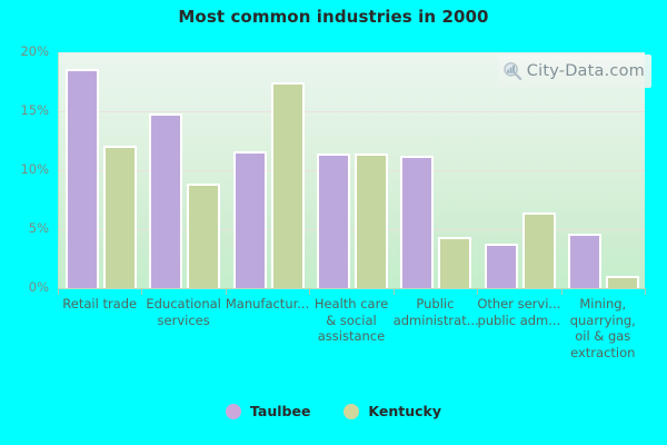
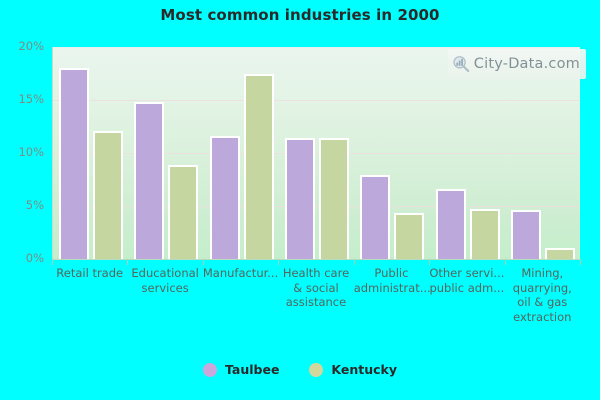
Taulbee/Retail trade: 18.6% -> 18.0%
Taulbee/Public administrat...: 11.2% -> 7.9%
Taulbee/Other servi... public adm...: 3.8% -> 6.6%
Kentucky/Other servi... public adm...: 6.4% -> 4.7%
